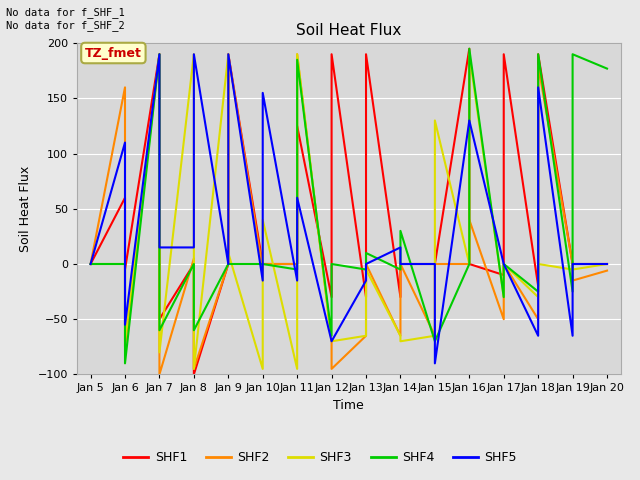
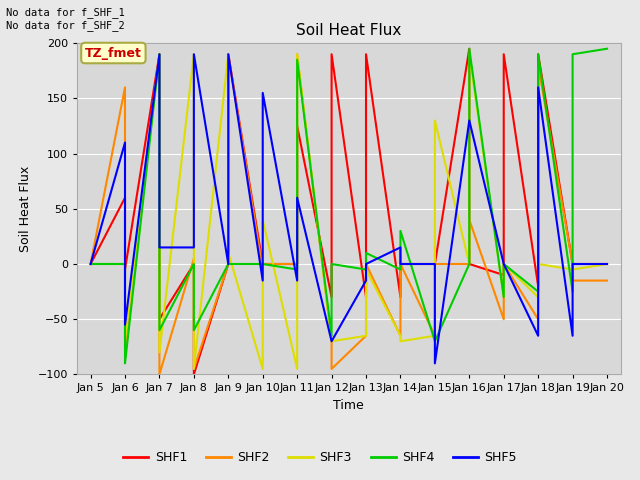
SHF2/Jan 20: -6 -> -15
SHF4/Jan 20: 177 -> 195
